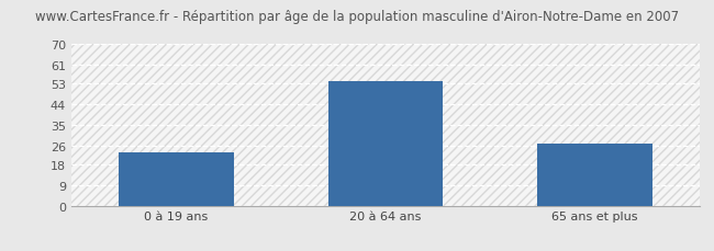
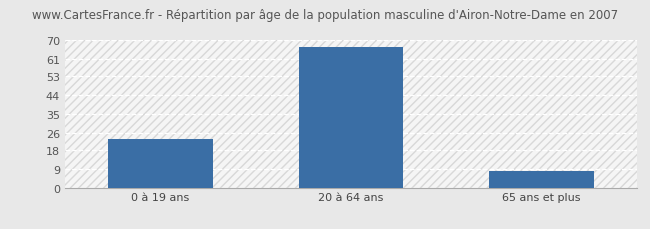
20 à 64 ans: 54 -> 67
65 ans et plus: 27 -> 8
